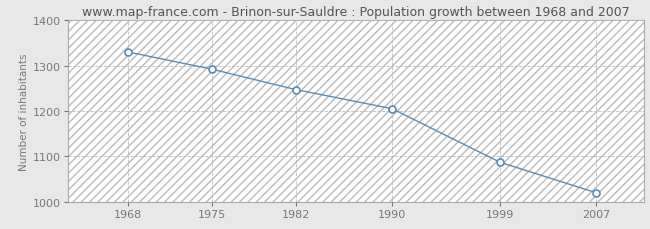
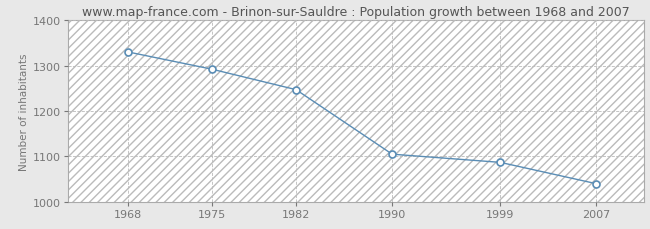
1990: 1205 -> 1105
2007: 1020 -> 1040
